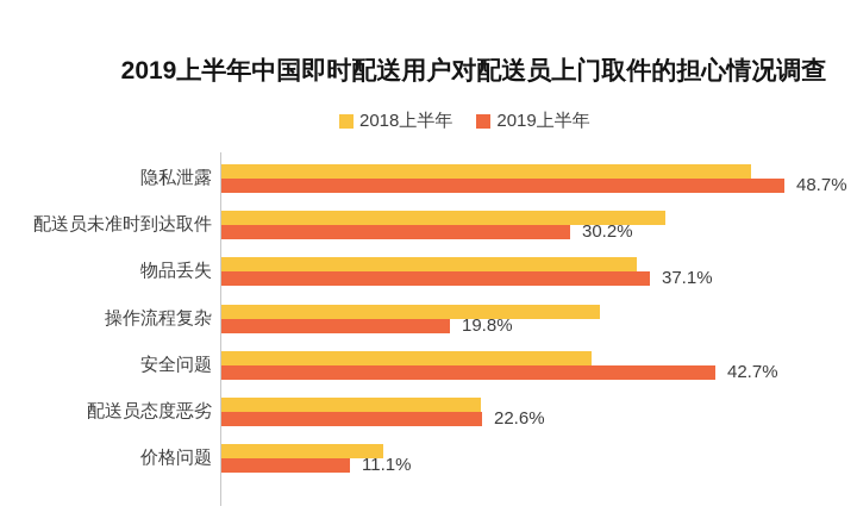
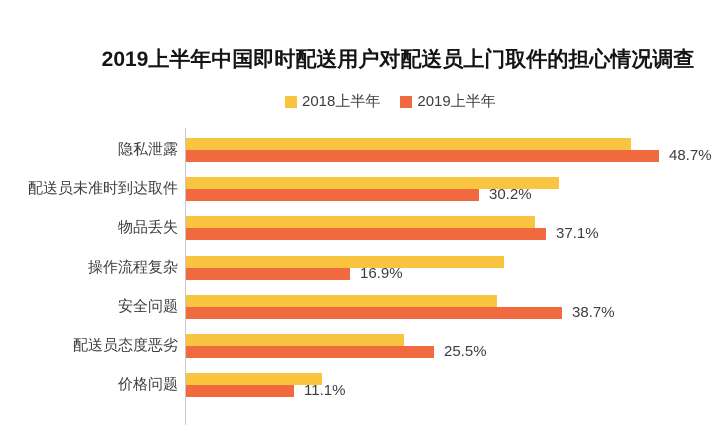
2019上半年/操作流程复杂: 19.8% -> 16.9%
2019上半年/安全问题: 42.7% -> 38.7%
2019上半年/配送员态度恶劣: 22.6% -> 25.5%
